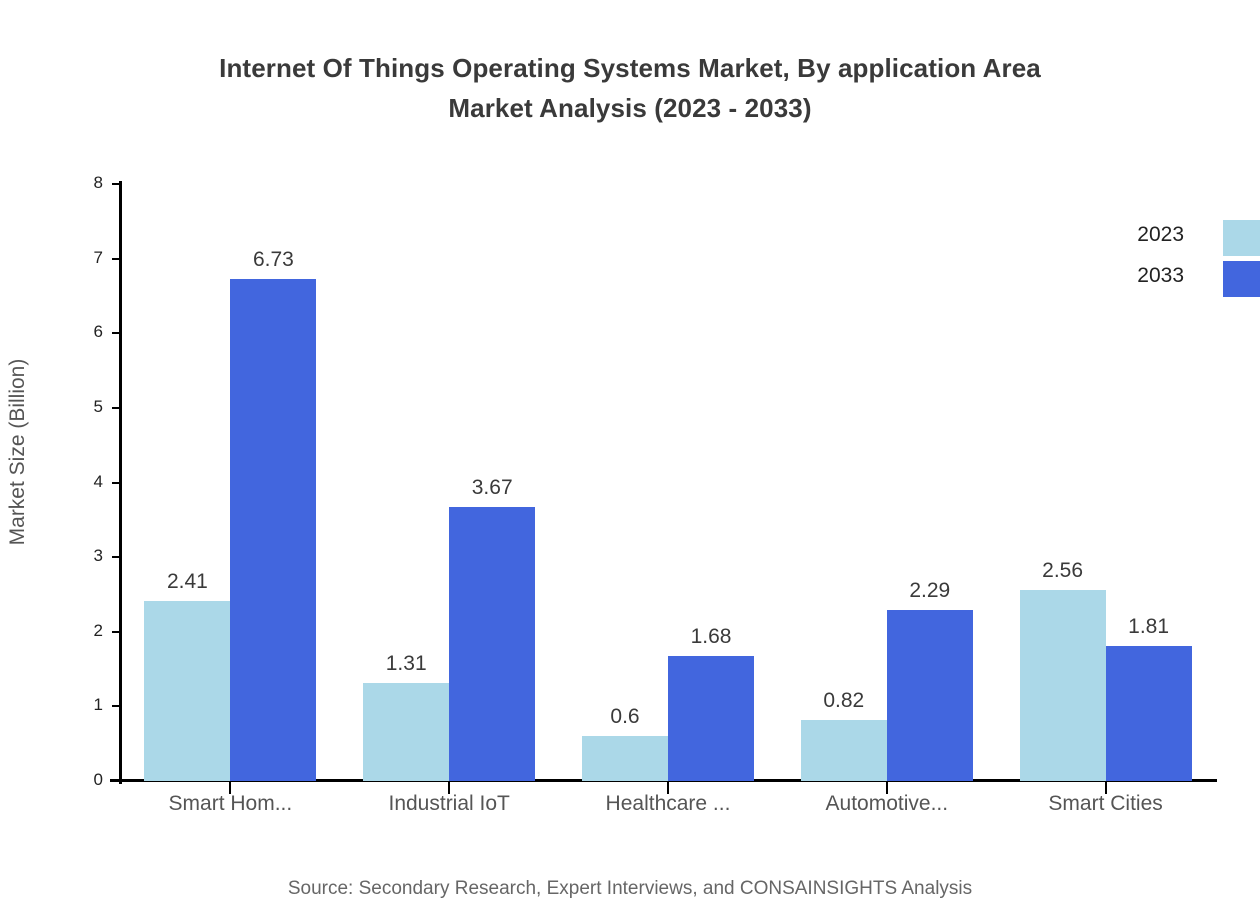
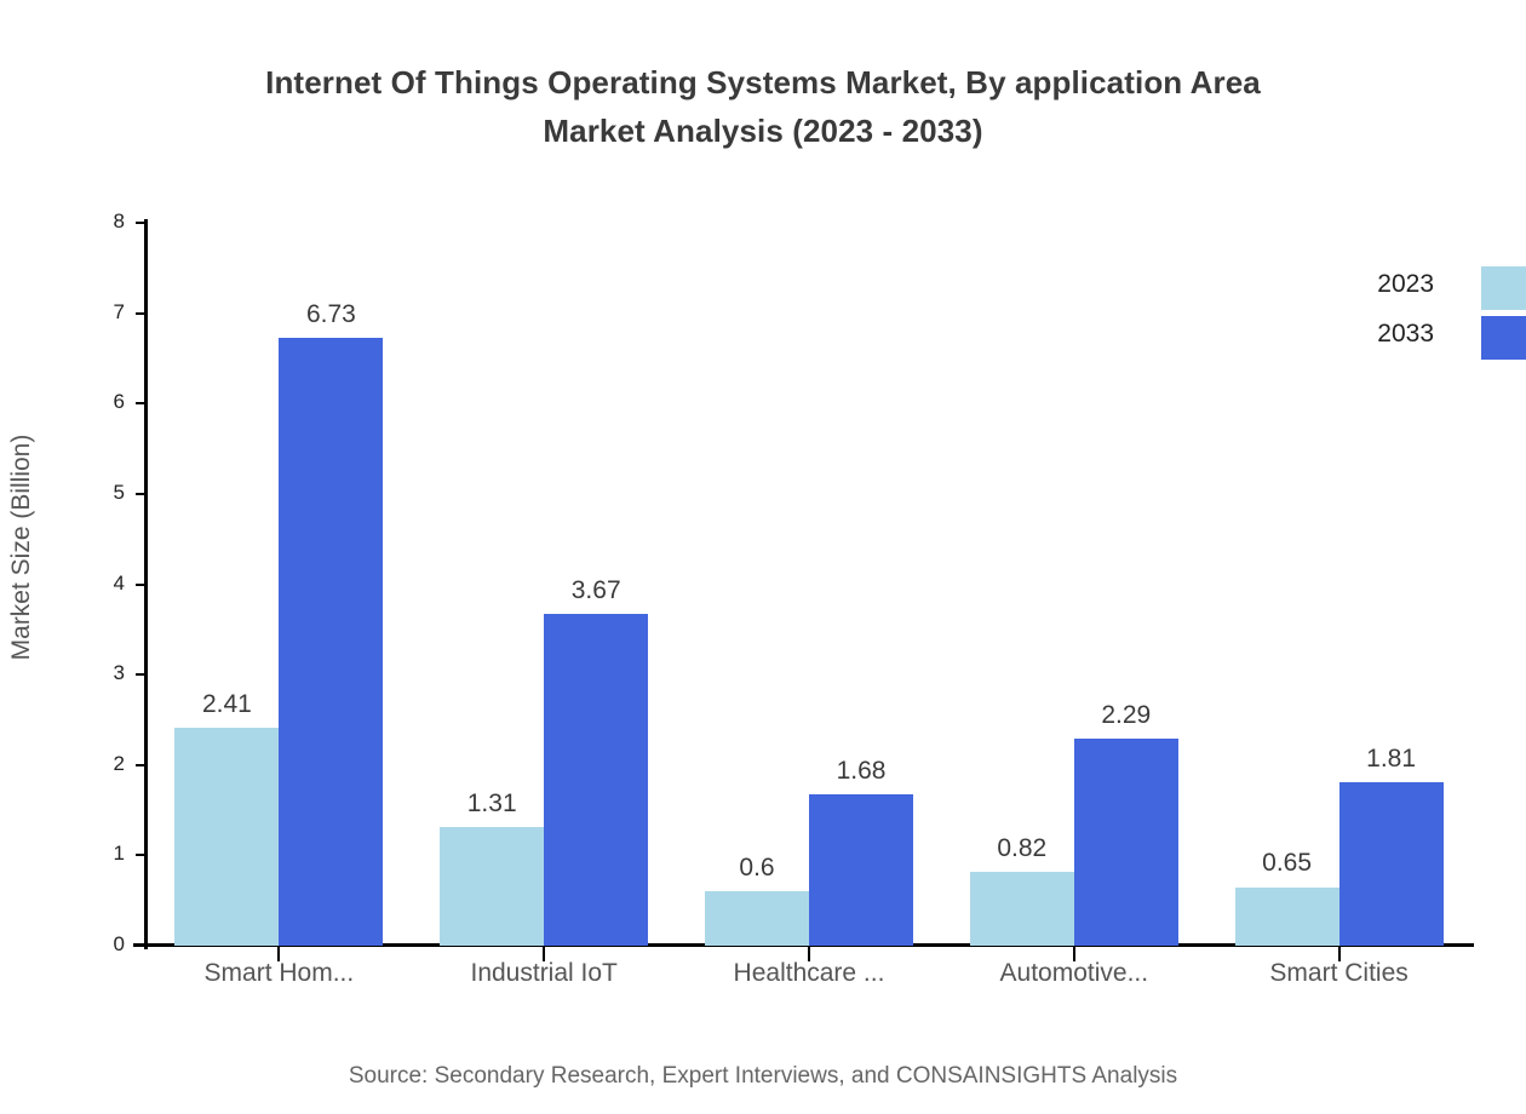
2023/Smart Cities: 2.56 -> 0.65
